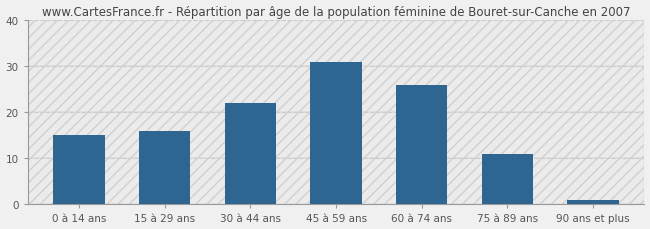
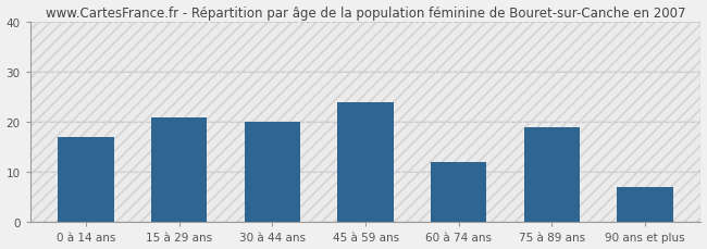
0 à 14 ans: 15 -> 17
15 à 29 ans: 16 -> 21
30 à 44 ans: 22 -> 20
45 à 59 ans: 31 -> 24
60 à 74 ans: 26 -> 12
75 à 89 ans: 11 -> 19
90 ans et plus: 1 -> 7
